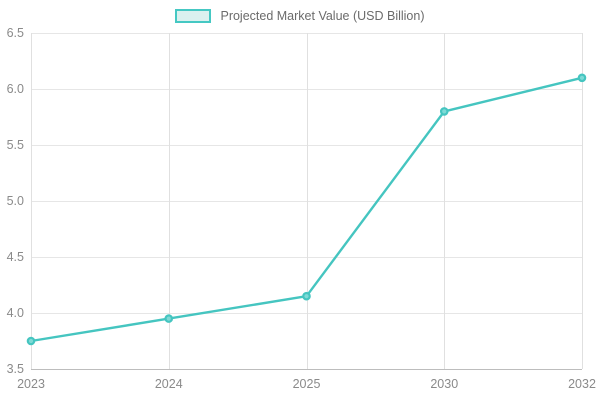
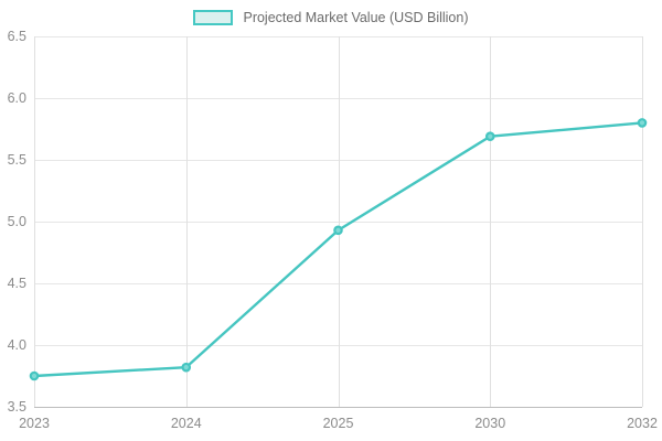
2024: 3.95 -> 3.82
2025: 4.15 -> 4.93
2030: 5.80 -> 5.69
2032: 6.10 -> 5.80
